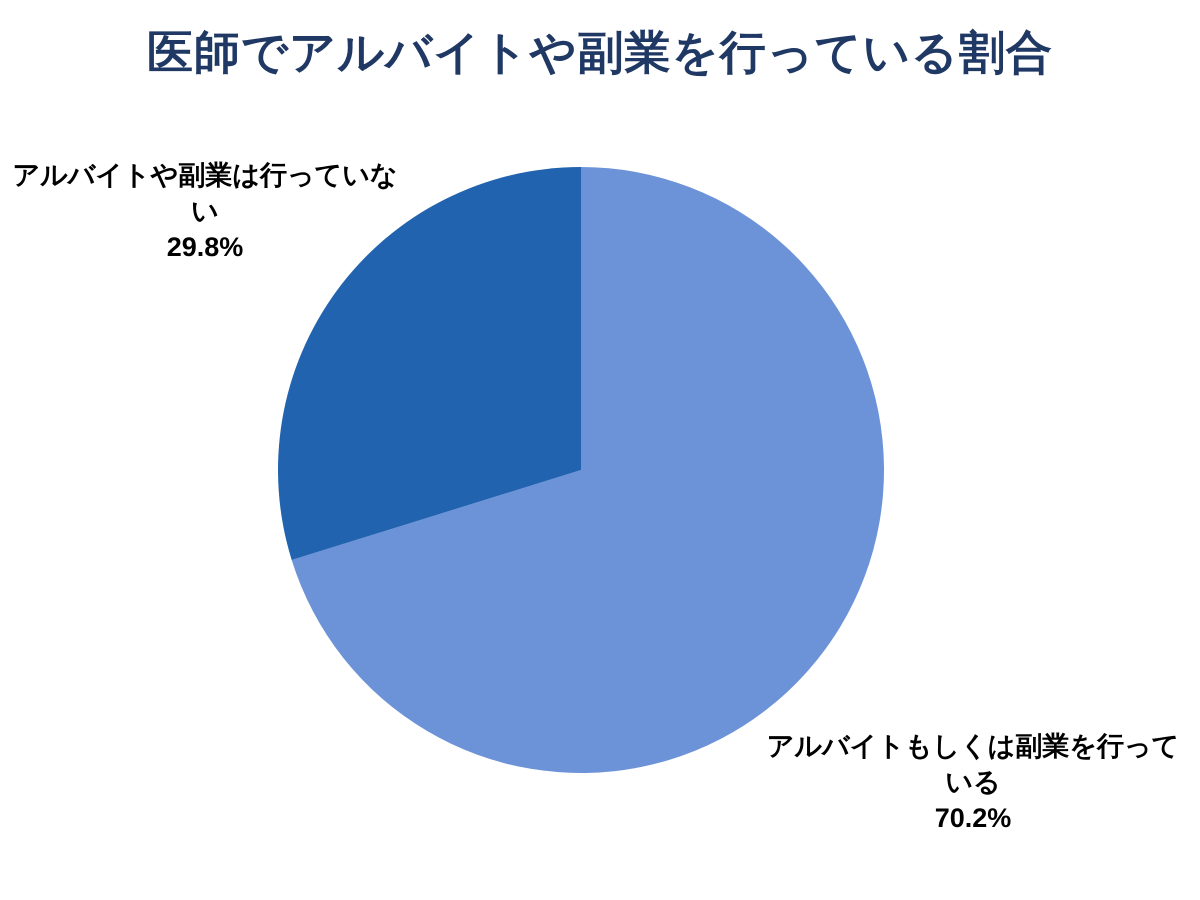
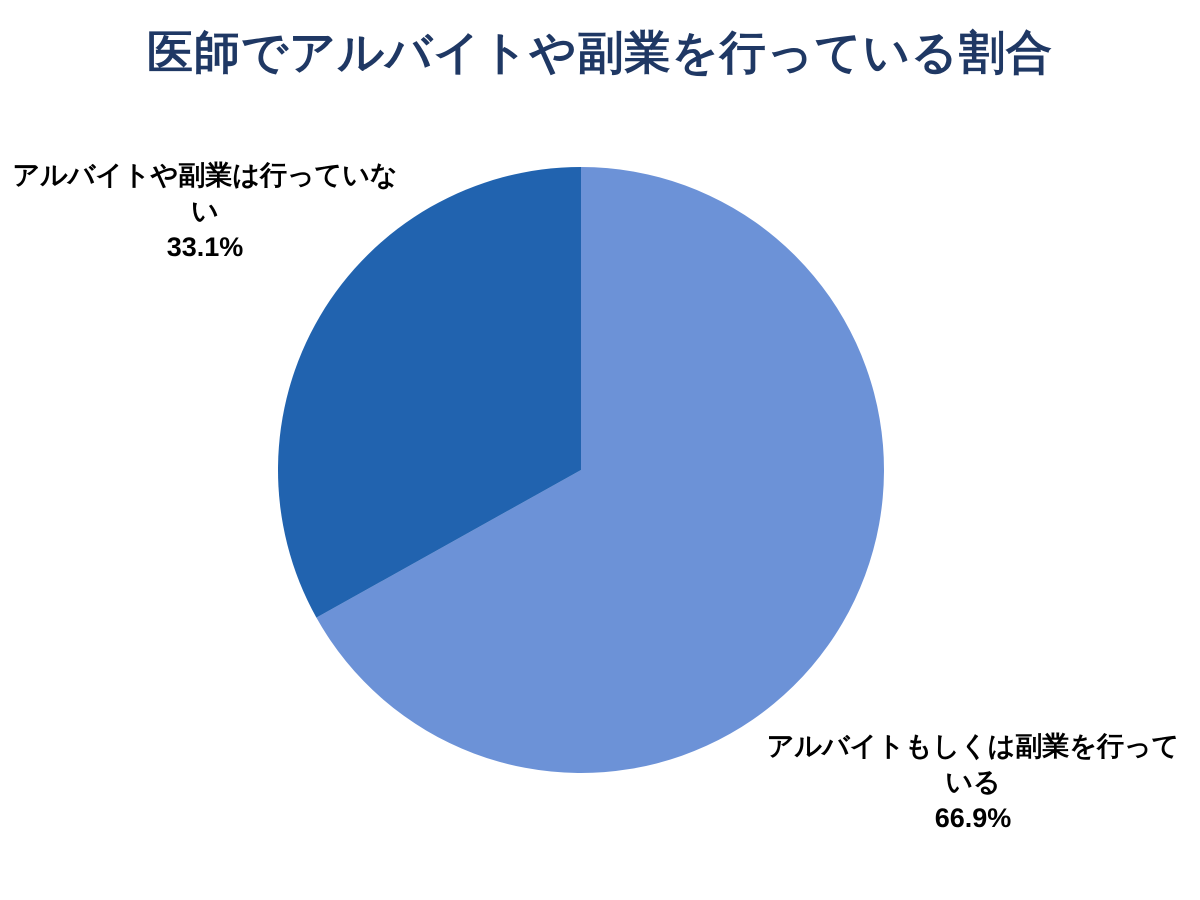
アルバイトもしくは副業を行っている: 70.2% -> 66.9%
アルバイトや副業は行っていない: 29.8% -> 33.1%
